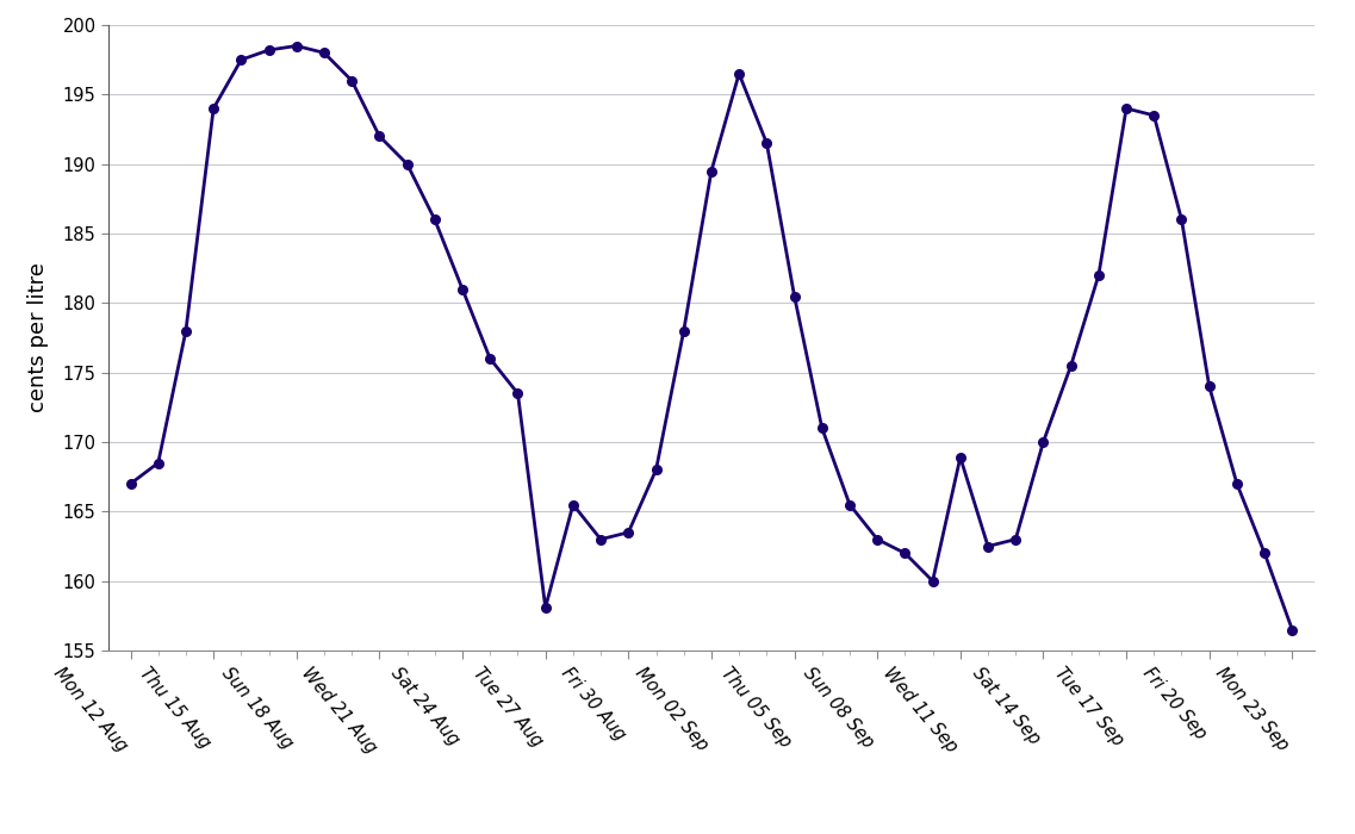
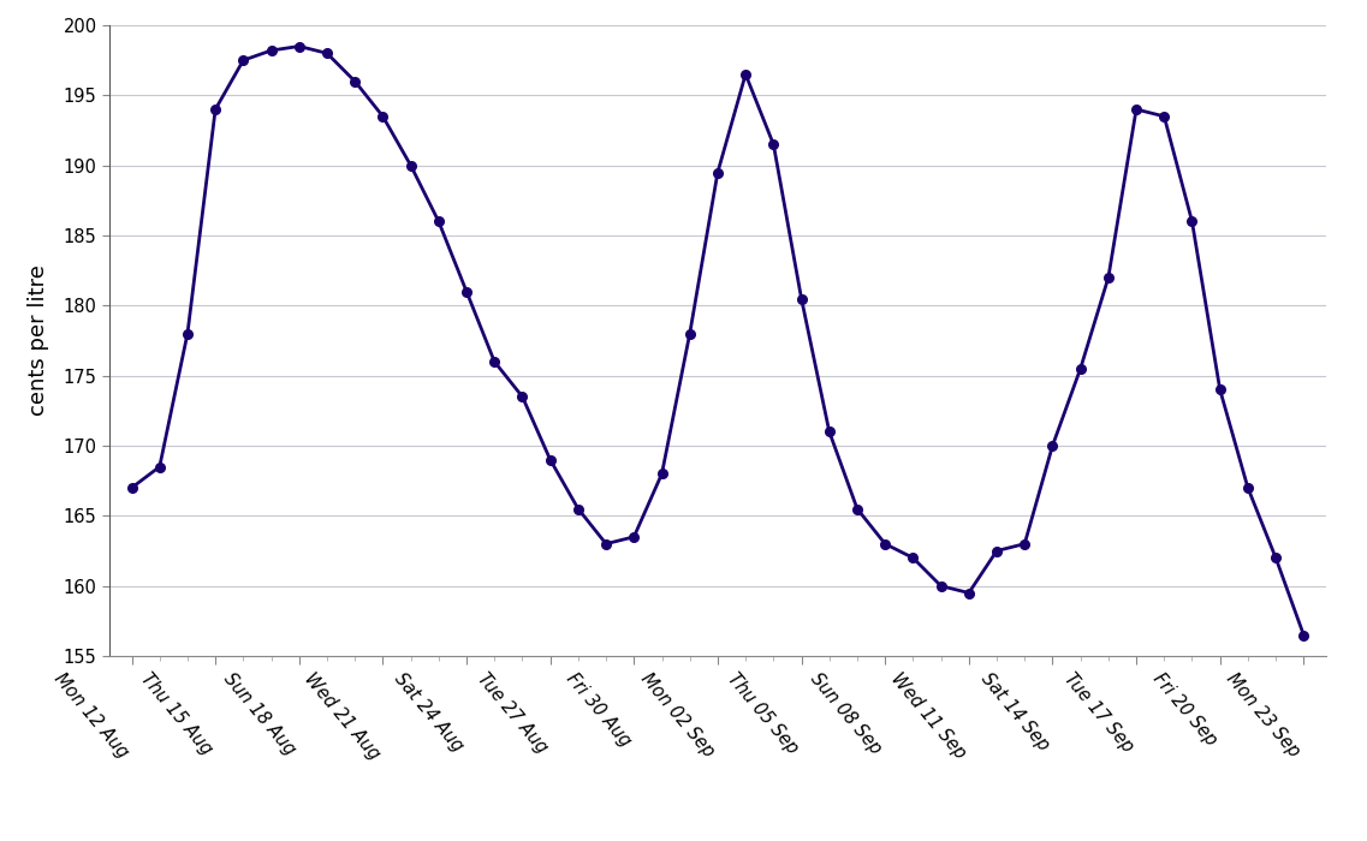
Wed 21 Aug: 192.0 -> 193.5
Tue 27 Aug: 158.1 -> 169.0
Wed 11 Sep: 168.9 -> 159.5
